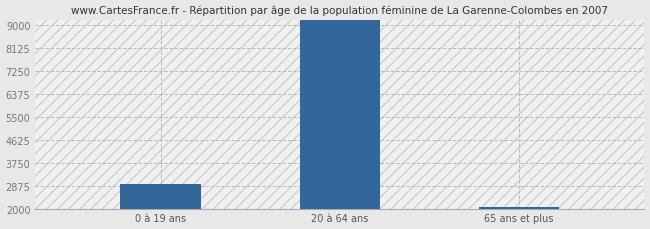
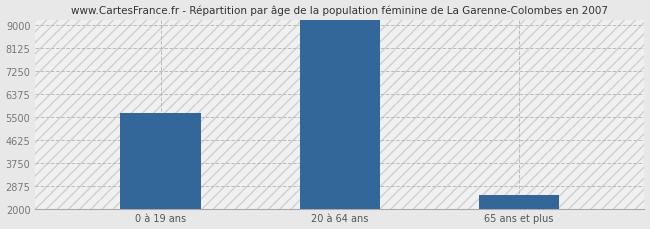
0 à 19 ans: 2950 -> 5650
65 ans et plus: 2070 -> 2500
